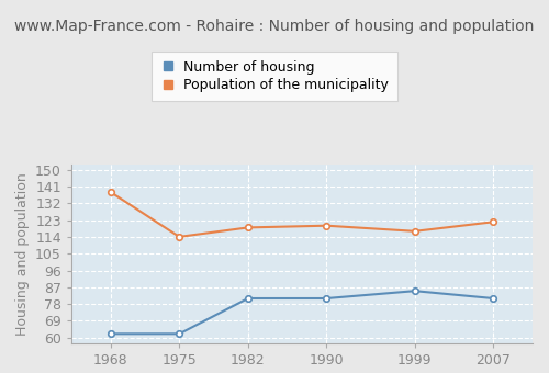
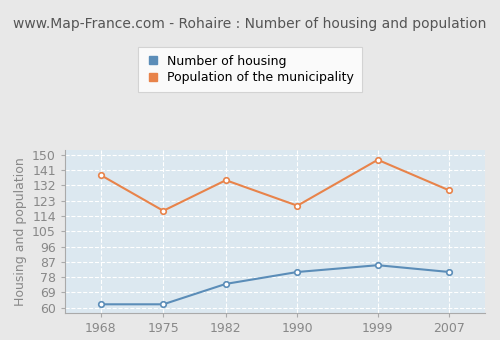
Population of the municipality/1975: 114 -> 117
Number of housing/1982: 81 -> 74
Population of the municipality/1982: 119 -> 135
Population of the municipality/1999: 117 -> 147
Population of the municipality/2007: 122 -> 129
